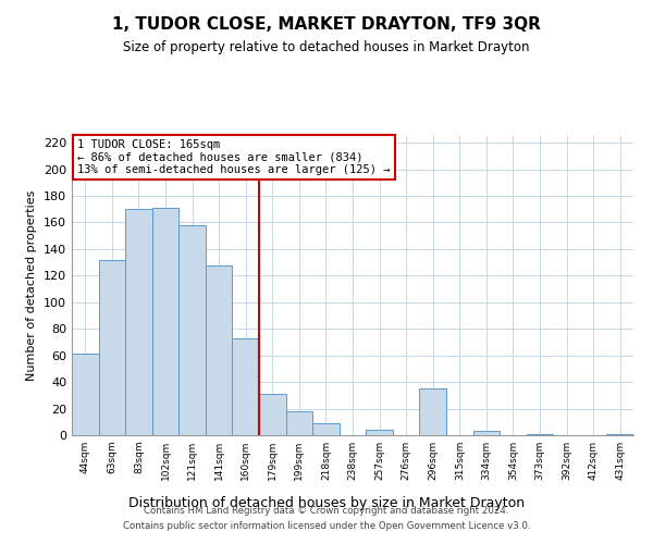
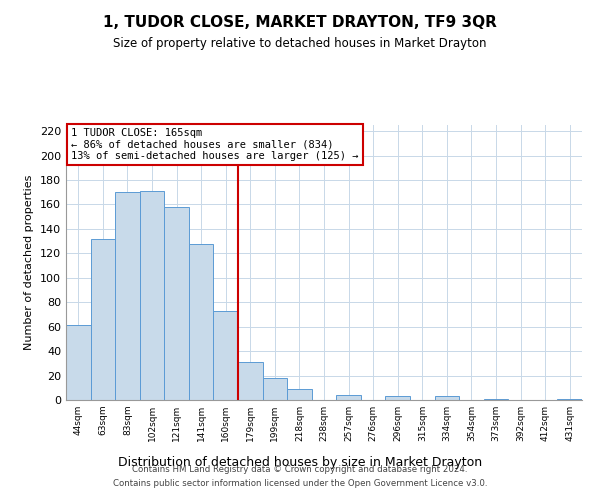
296sqm: 35 -> 3
